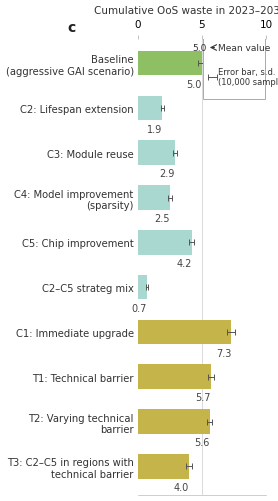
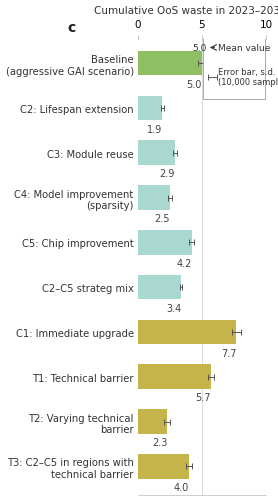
C2–C5 strateg mix: 0.7 -> 3.4
C1: Immediate upgrade: 7.3 -> 7.7
T2: Varying technical barrier: 5.6 -> 2.3
